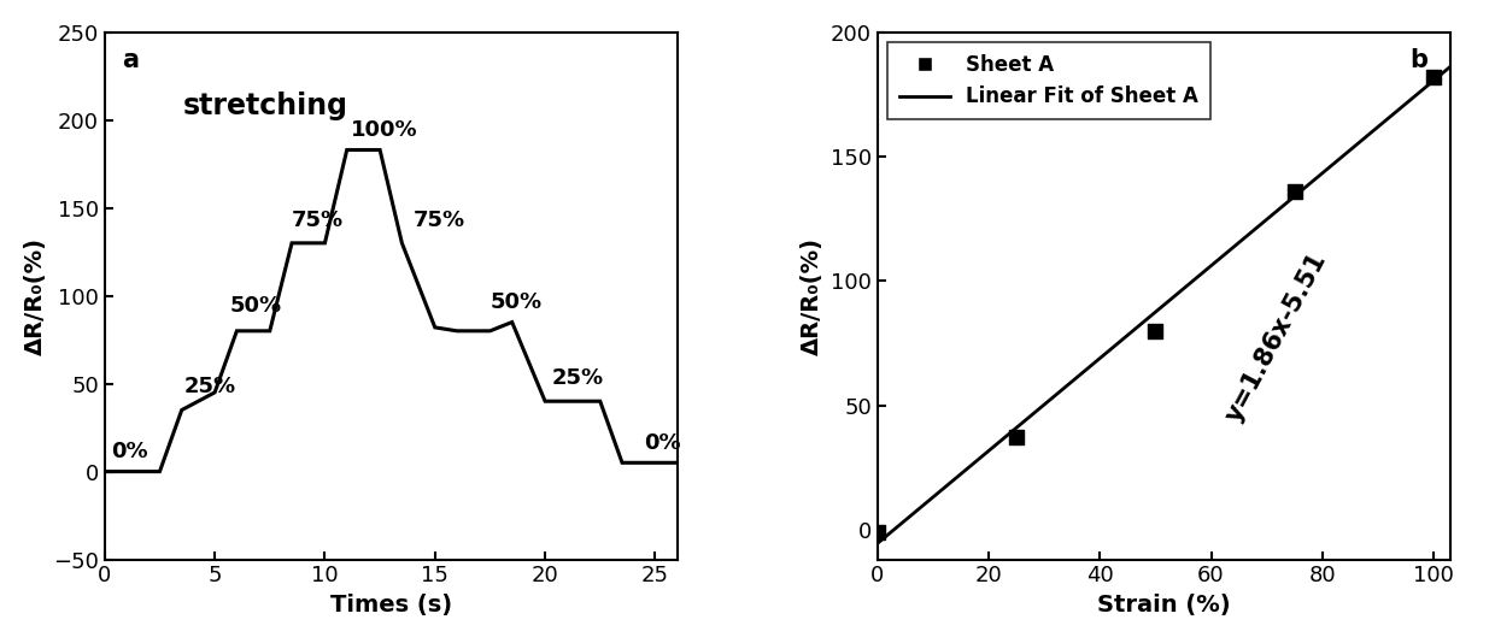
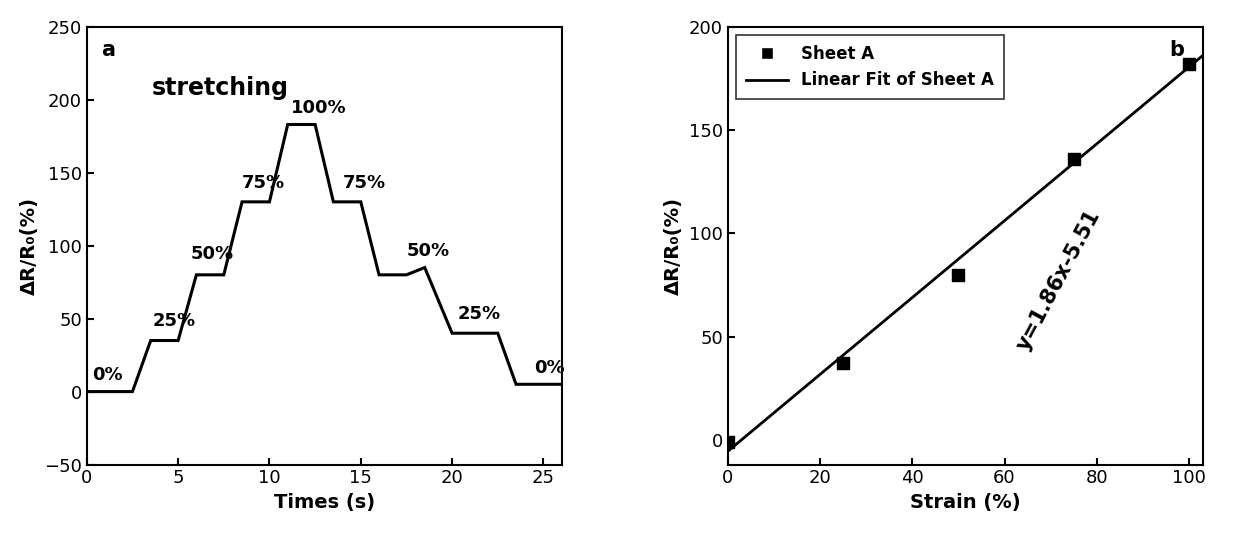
5: 45 -> 35
15: 82 -> 130
